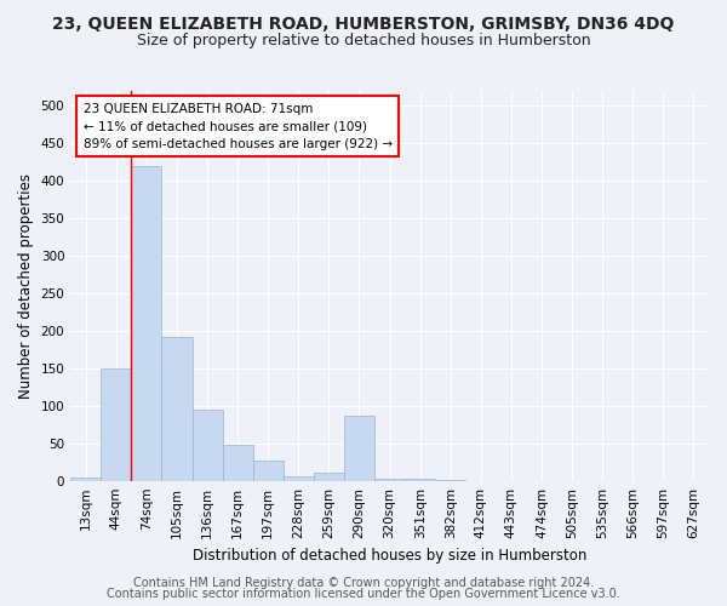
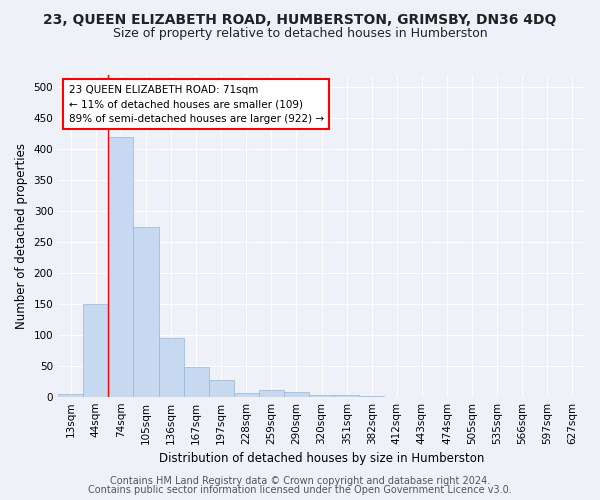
105sqm: 192 -> 275
290sqm: 86 -> 8
